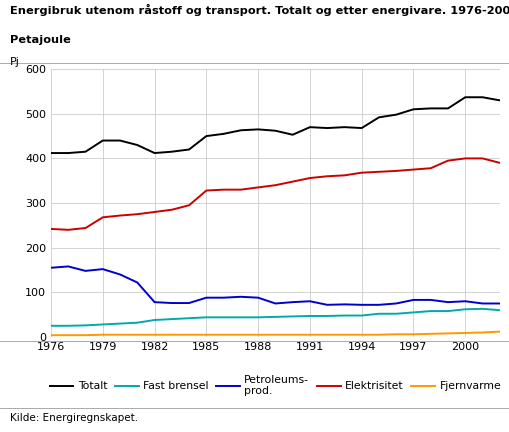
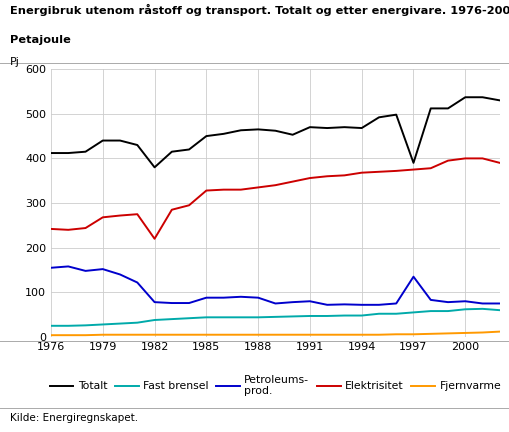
Totalt/1982: 412 -> 380
Elektrisitet/1982: 280 -> 220
Totalt/1997: 510 -> 390
Petroleums- prod./1997: 83 -> 135
